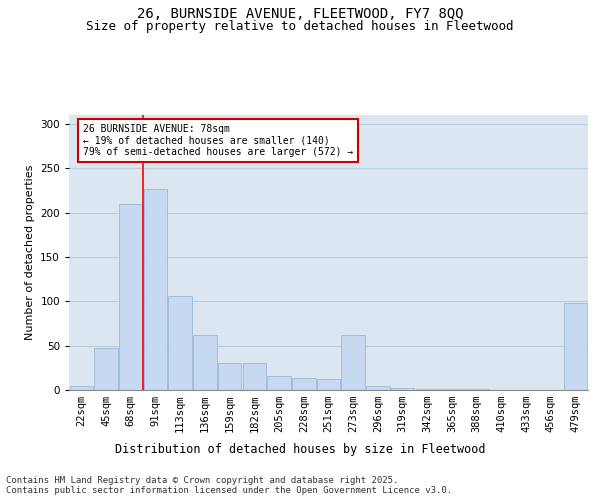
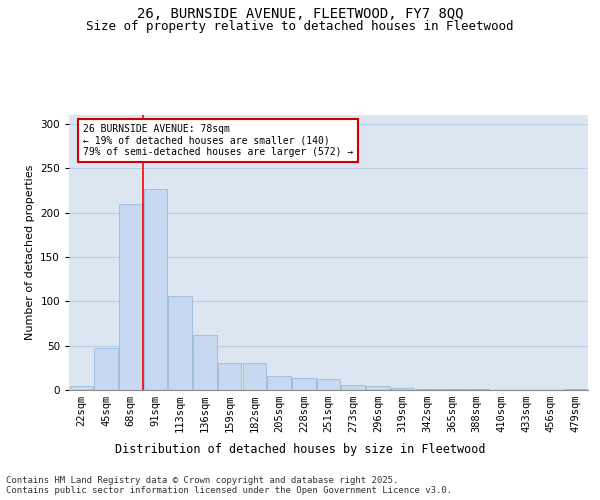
273sqm: 62 -> 6
479sqm: 98 -> 1
